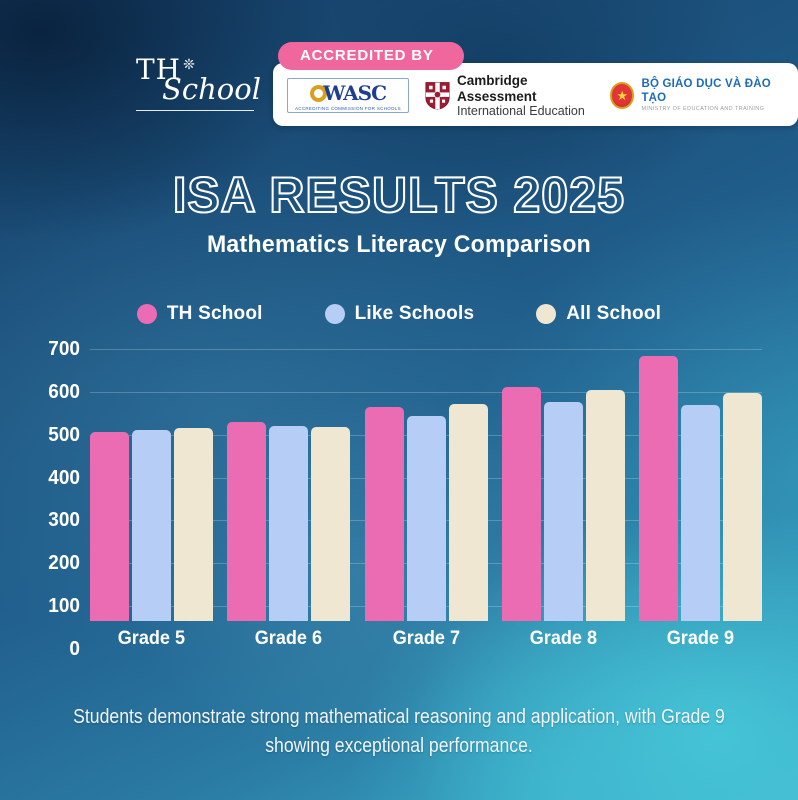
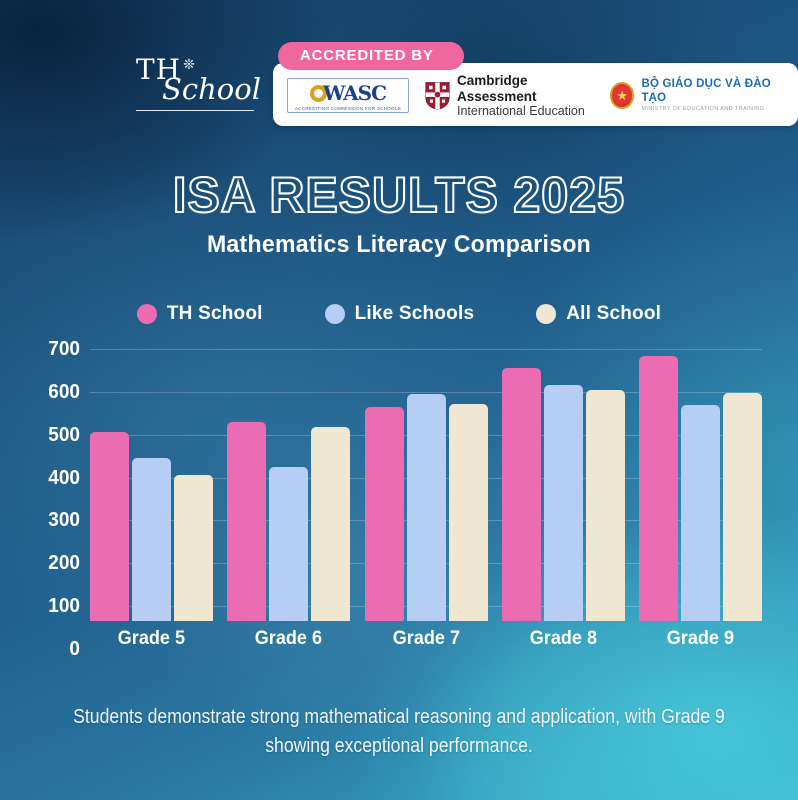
Like Schools/Grade 5: 450 -> 380
All School/Grade 5: 450 -> 340
Like Schools/Grade 6: 460 -> 360
Like Schools/Grade 7: 480 -> 530
TH School/Grade 8: 550 -> 590
Like Schools/Grade 8: 510 -> 550
